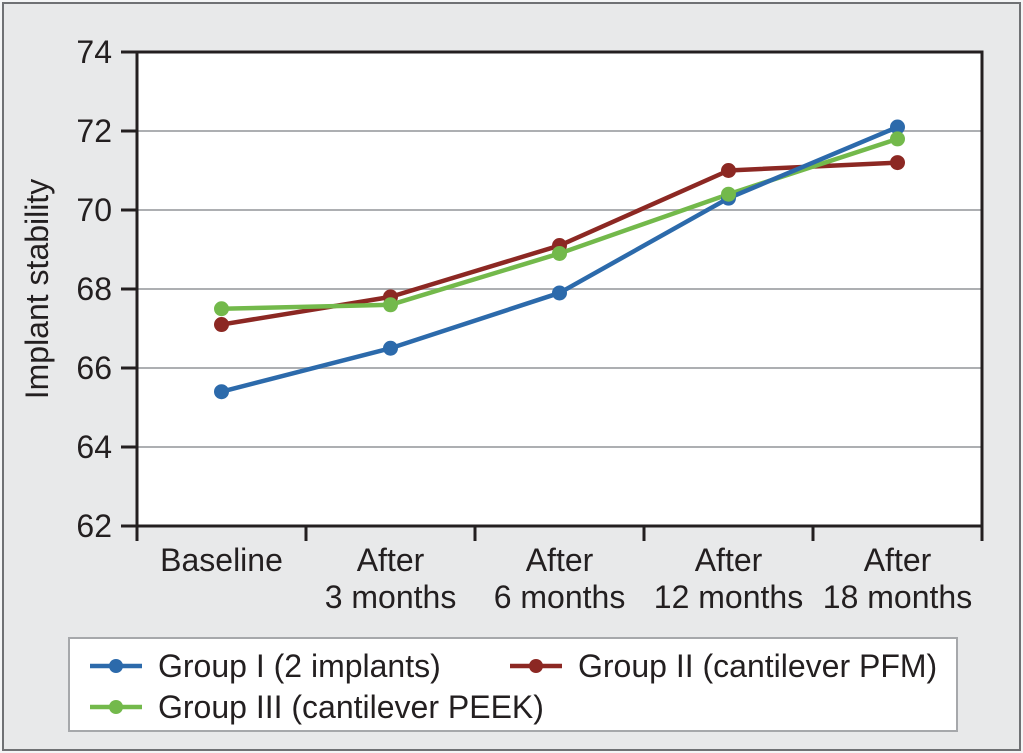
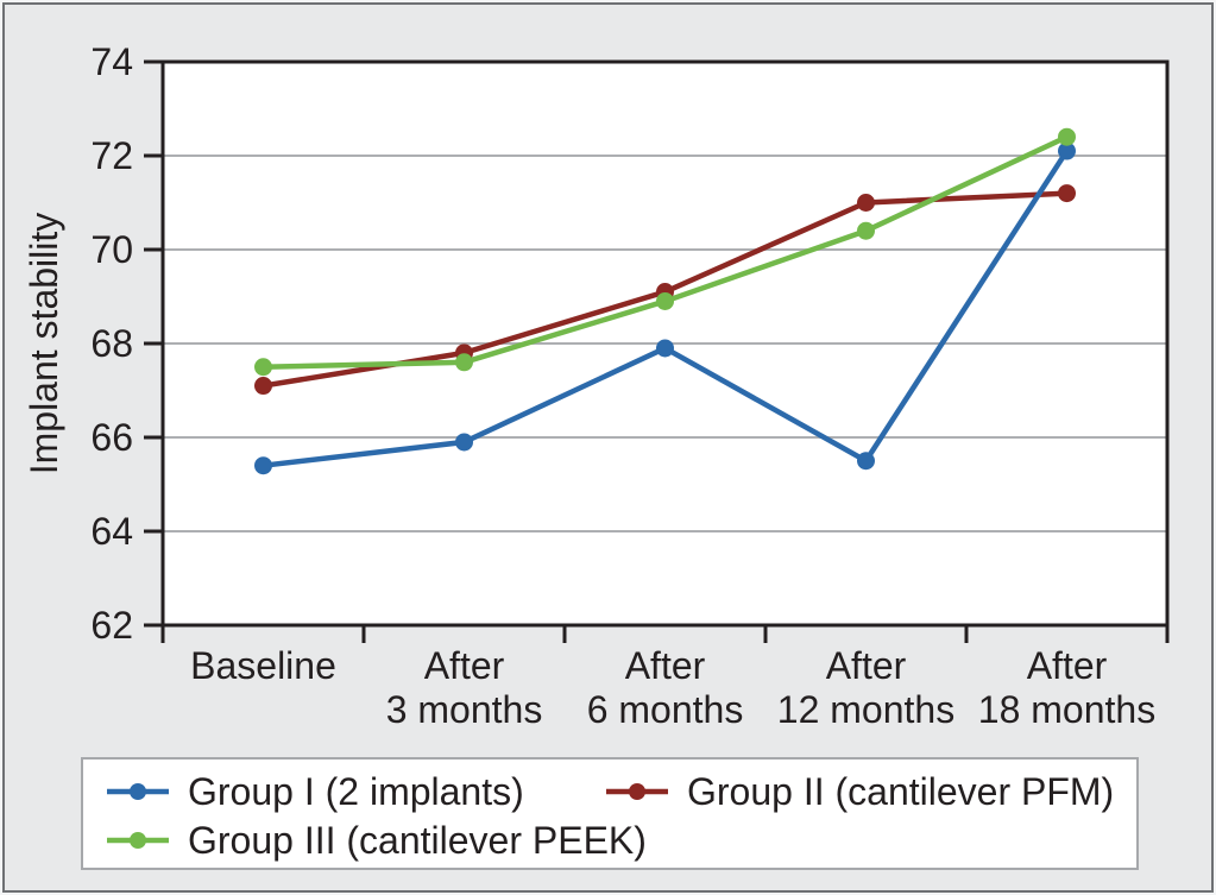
Group I (2 implants)/After 3 months: 66.5 -> 65.9
Group I (2 implants)/After 12 months: 70.3 -> 65.5
Group III (cantilever PEEK)/After 18 months: 71.8 -> 72.4
